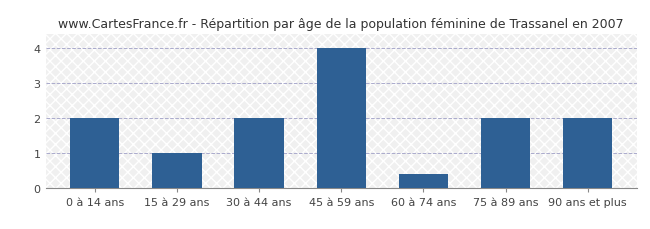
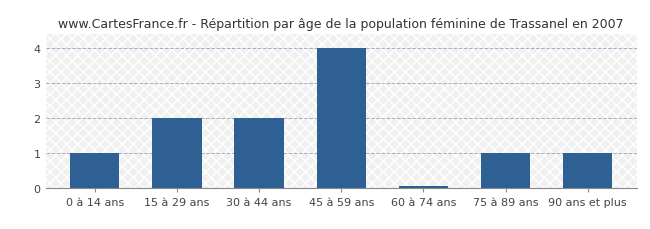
0 à 14 ans: 2.00 -> 1.00
15 à 29 ans: 1.00 -> 2.00
60 à 74 ans: 0.40 -> 0.05
75 à 89 ans: 2.00 -> 1.00
90 ans et plus: 2.00 -> 1.00
